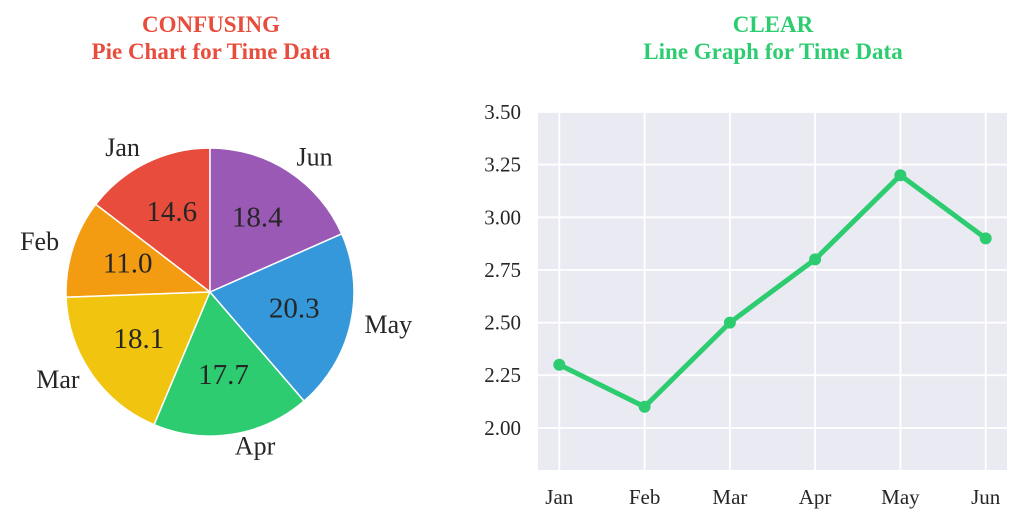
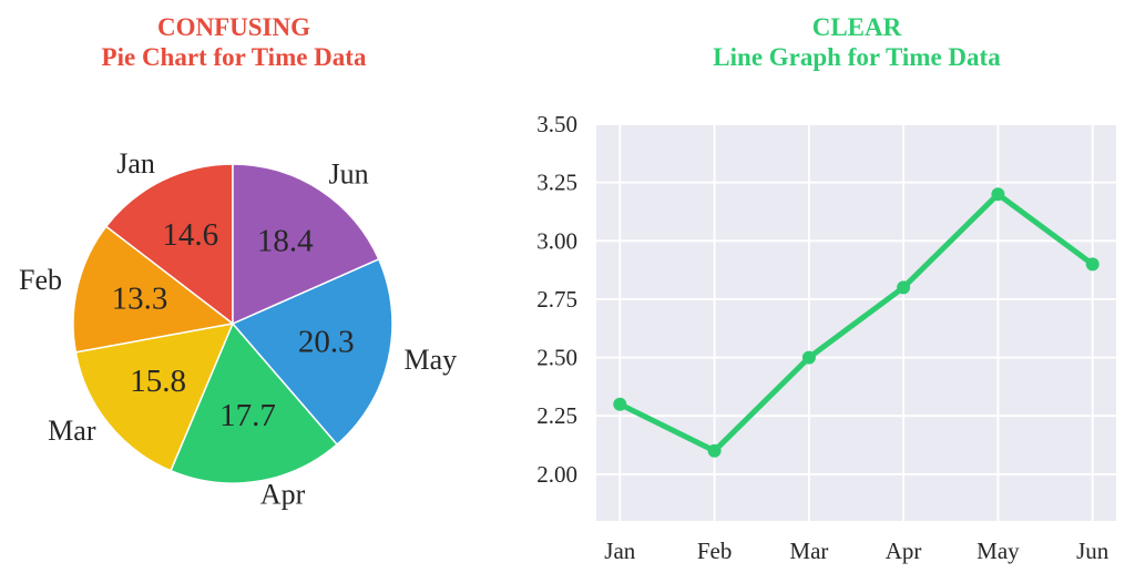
CONFUSING/Feb: 11.0 -> 13.3
CONFUSING/Mar: 18.1 -> 15.8
